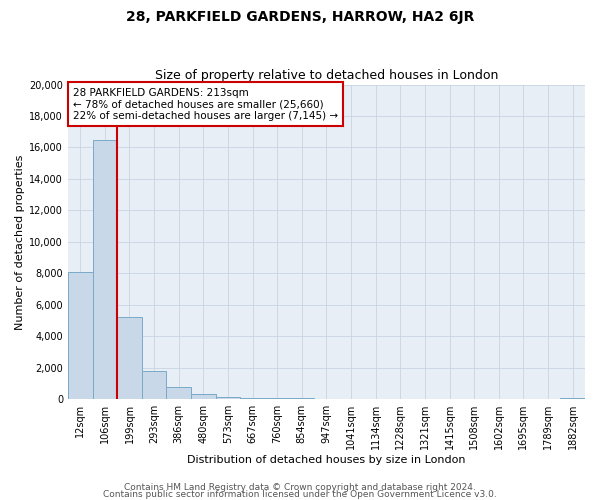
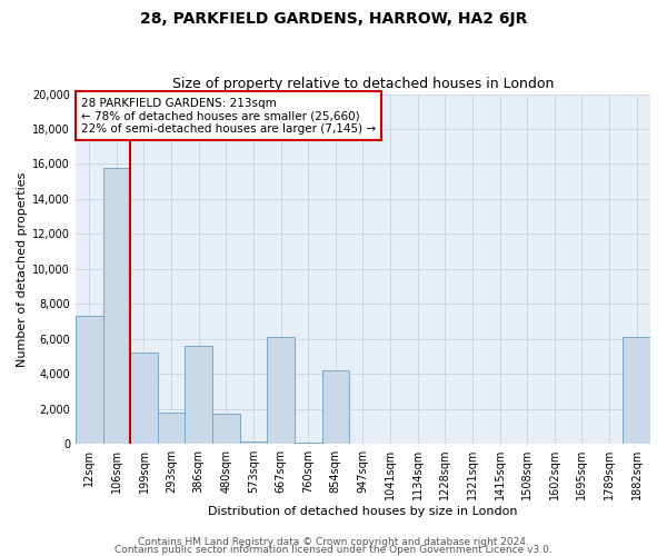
12sqm: 8,000 -> 7,300
106sqm: 16,500 -> 15,800
386sqm: 800 -> 5,600
480sqm: 300 -> 1,700
667sqm: 100 -> 6,100
854sqm: 0 -> 4,200
1882sqm: 0 -> 6,100
